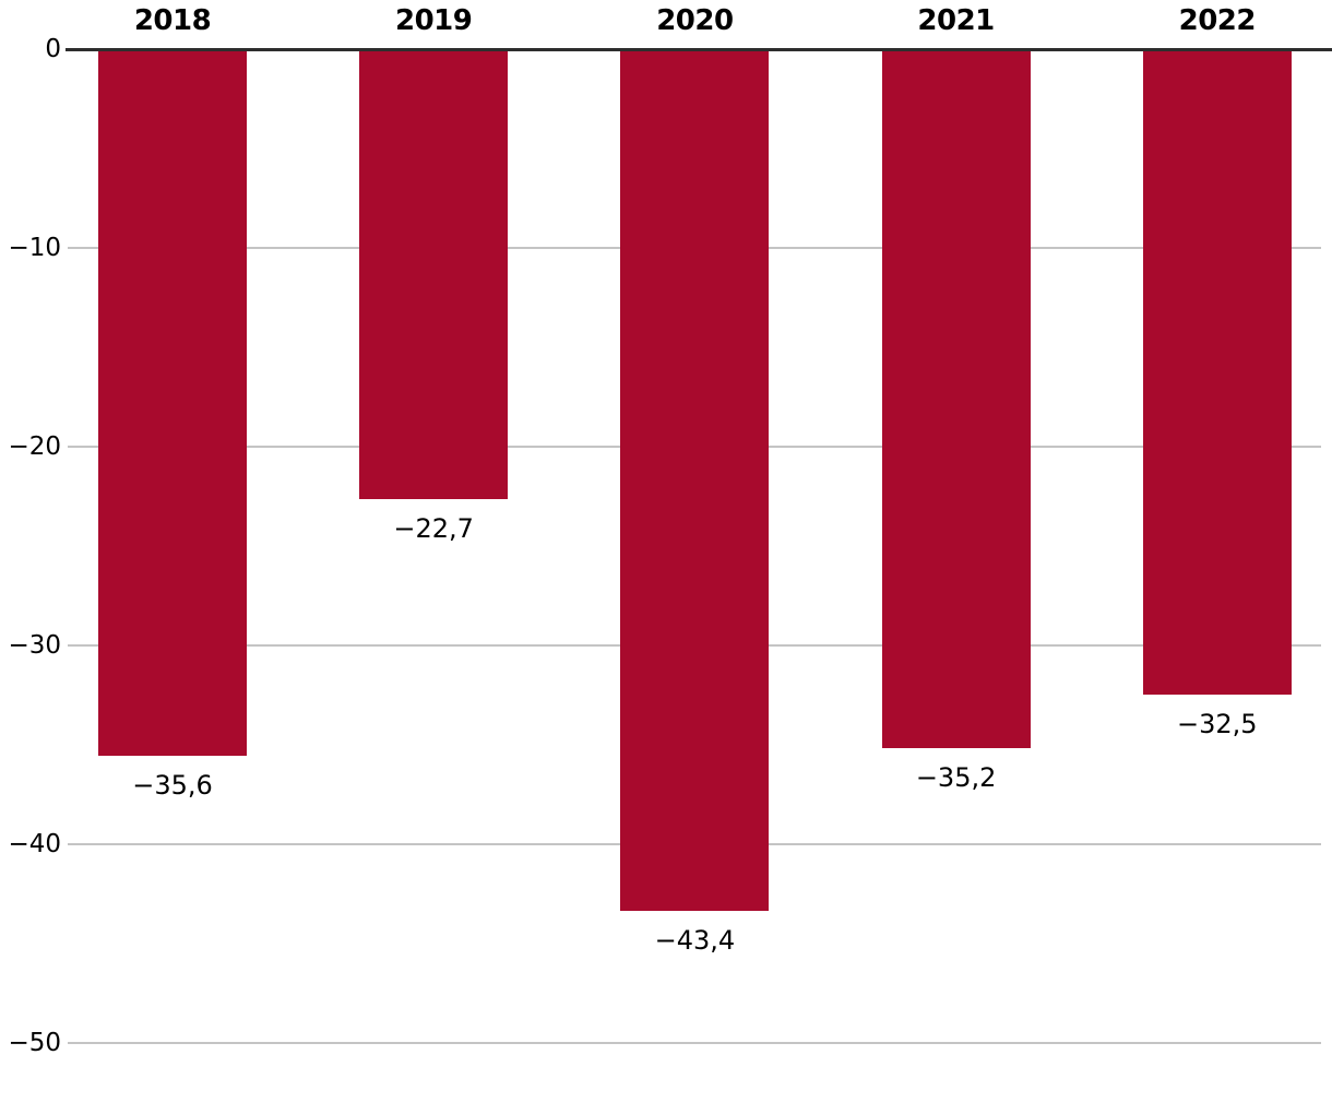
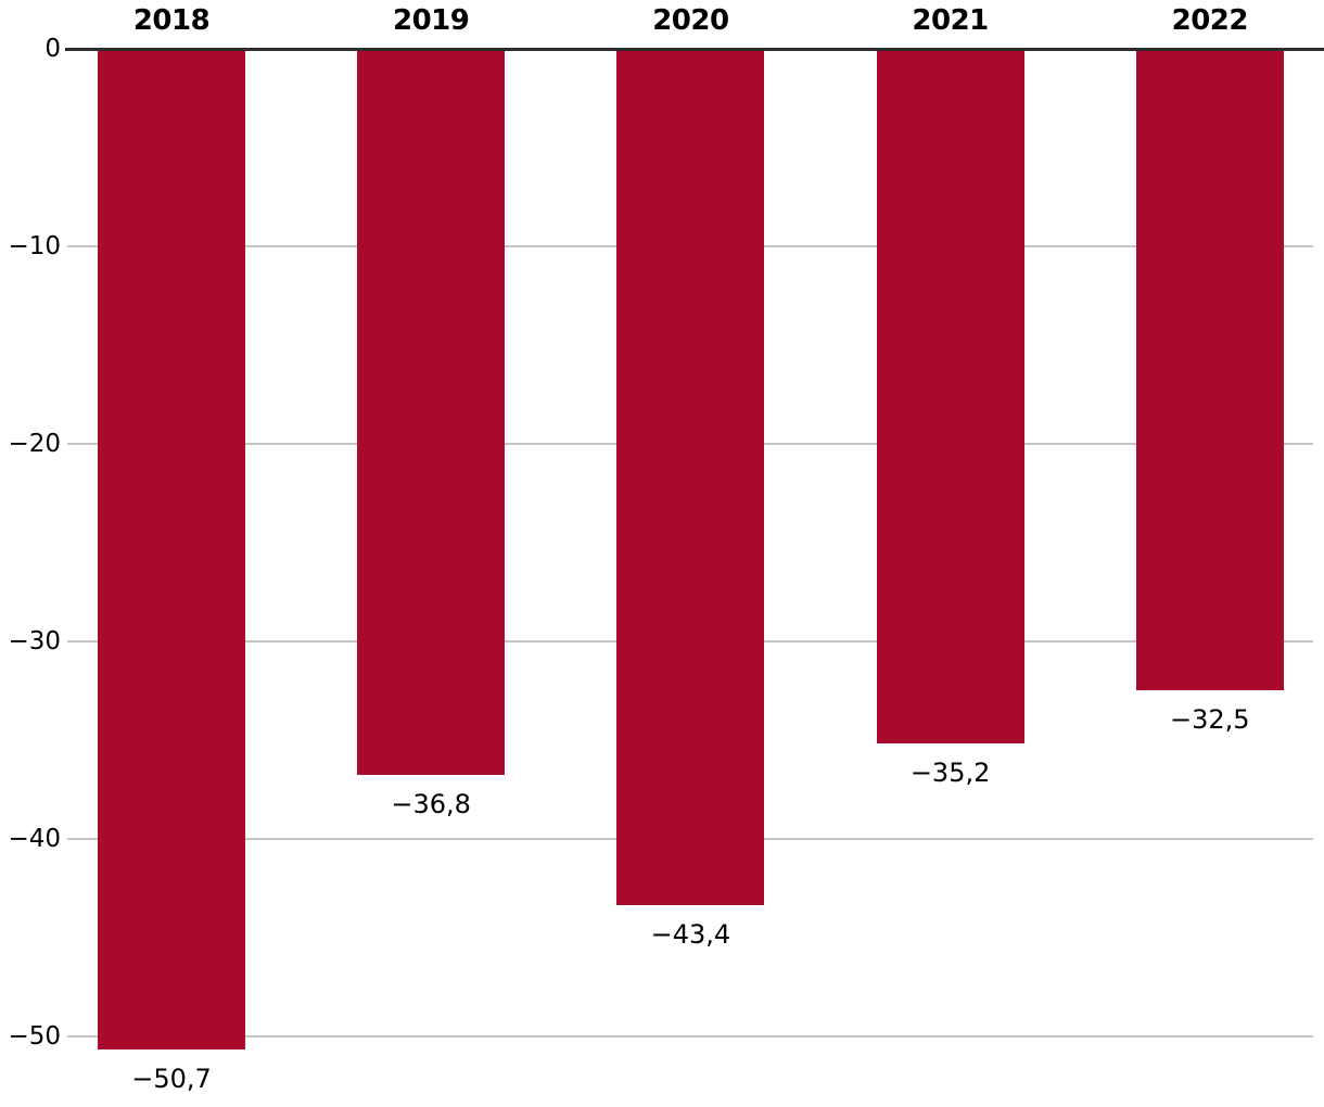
2018: −35,6 -> −50,7
2019: −22,7 -> −36,8
